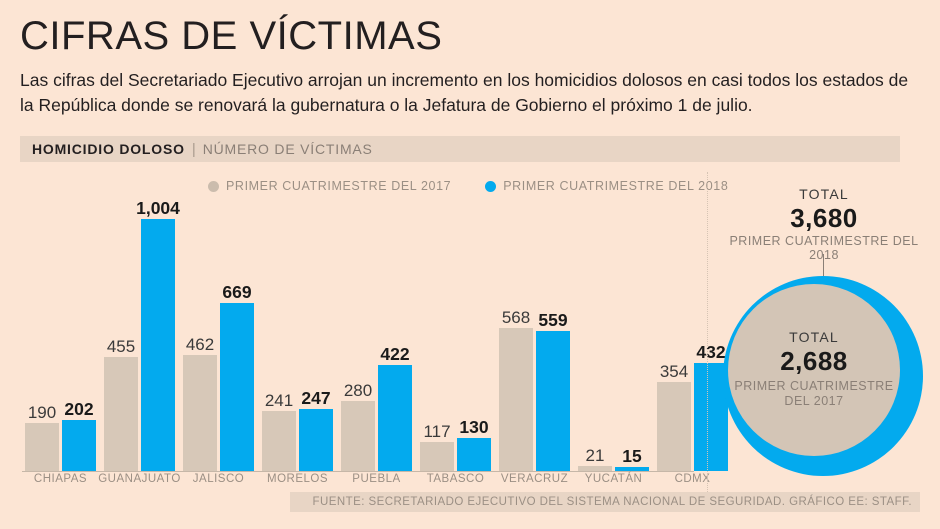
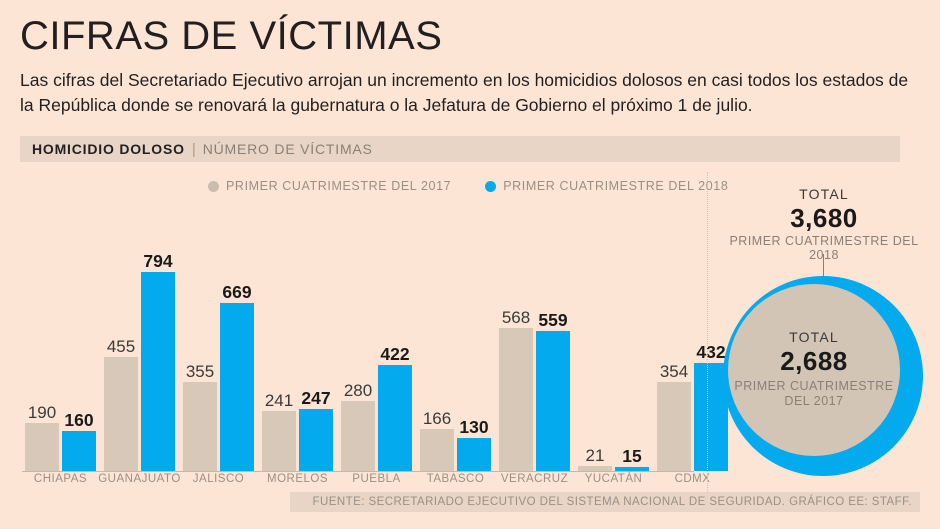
PRIMER CUATRIMESTRE DEL 2018/CHIAPAS: 202 -> 160
PRIMER CUATRIMESTRE DEL 2018/GUANAJUATO: 1,004 -> 794
PRIMER CUATRIMESTRE DEL 2017/JALISCO: 462 -> 355
PRIMER CUATRIMESTRE DEL 2017/TABASCO: 117 -> 166
